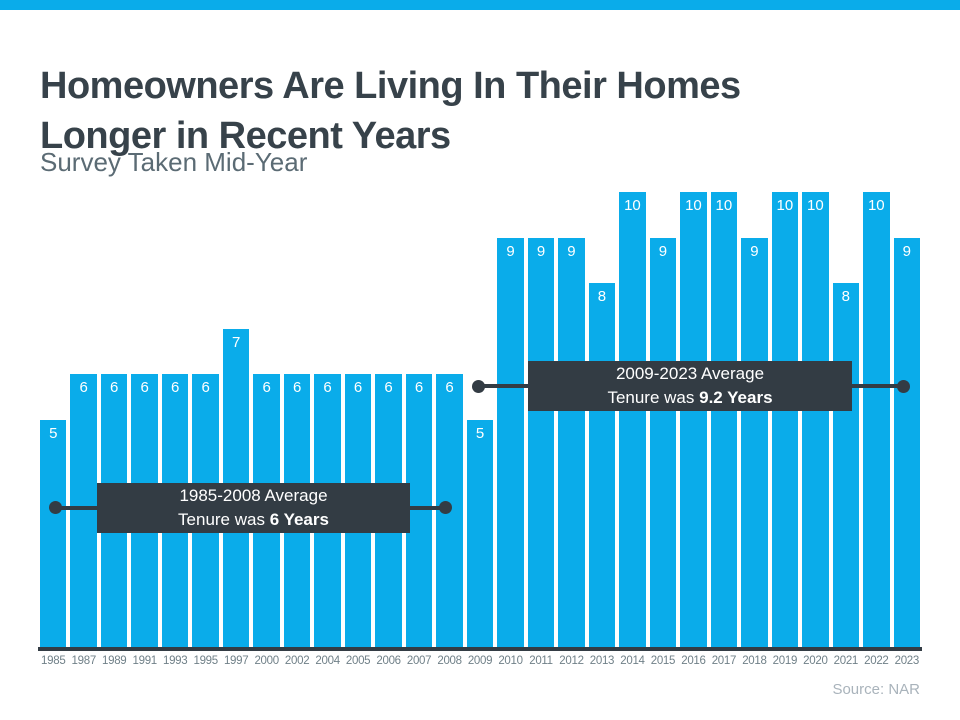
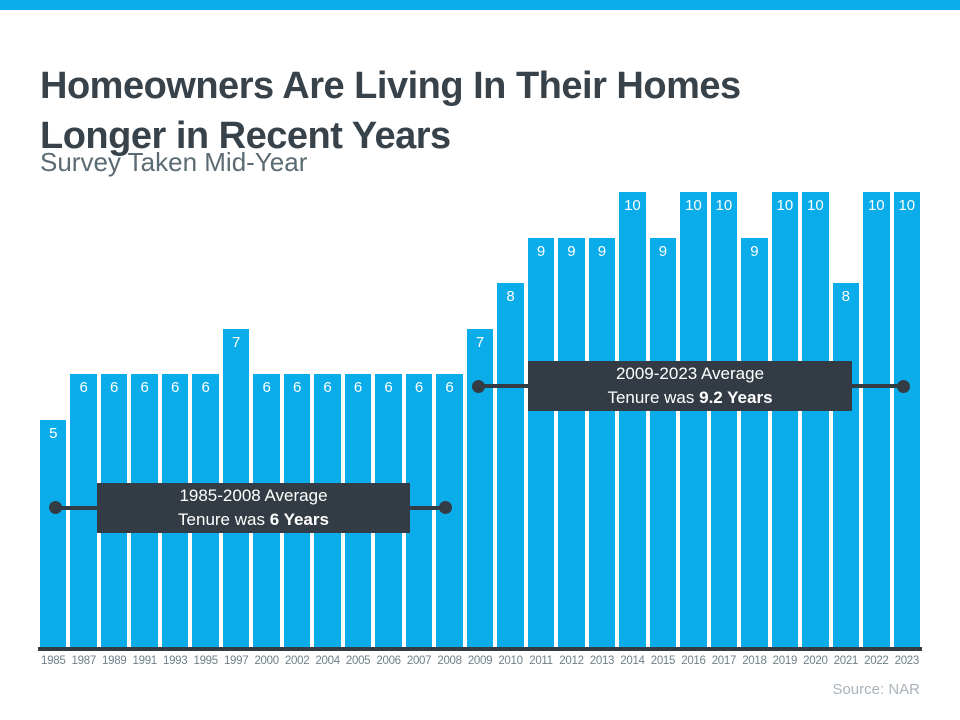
2009: 5 -> 7
2010: 9 -> 8
2013: 8 -> 9
2023: 9 -> 10
